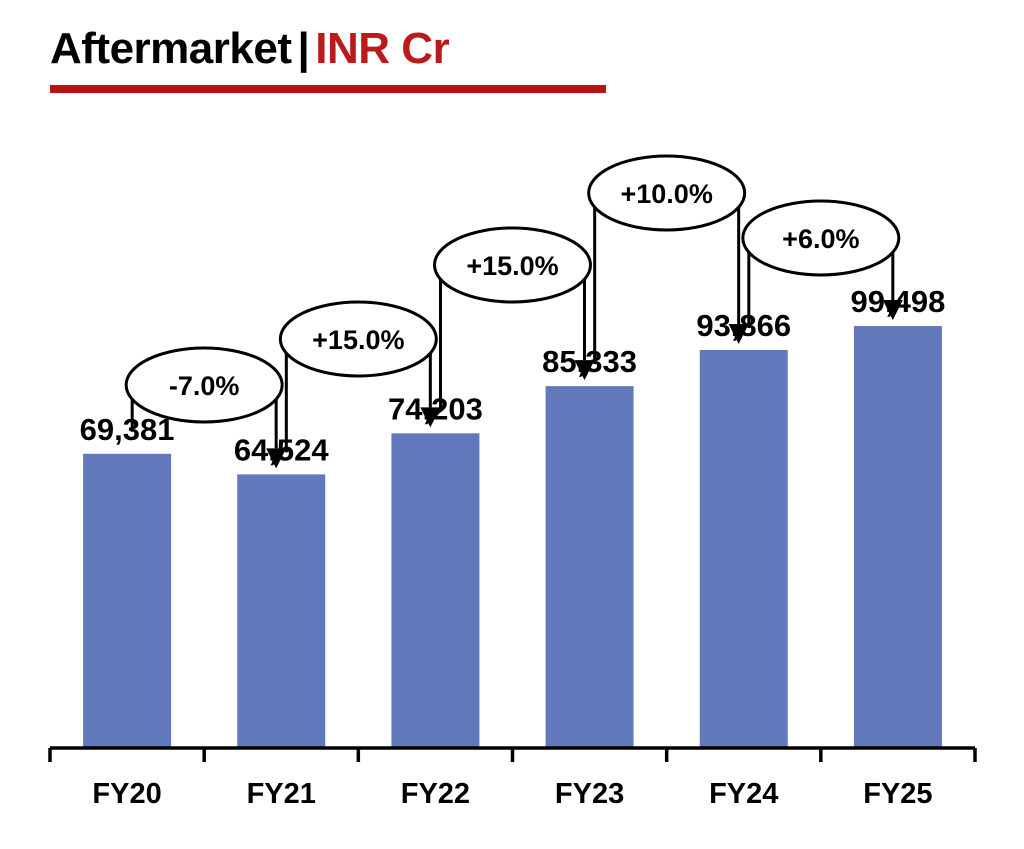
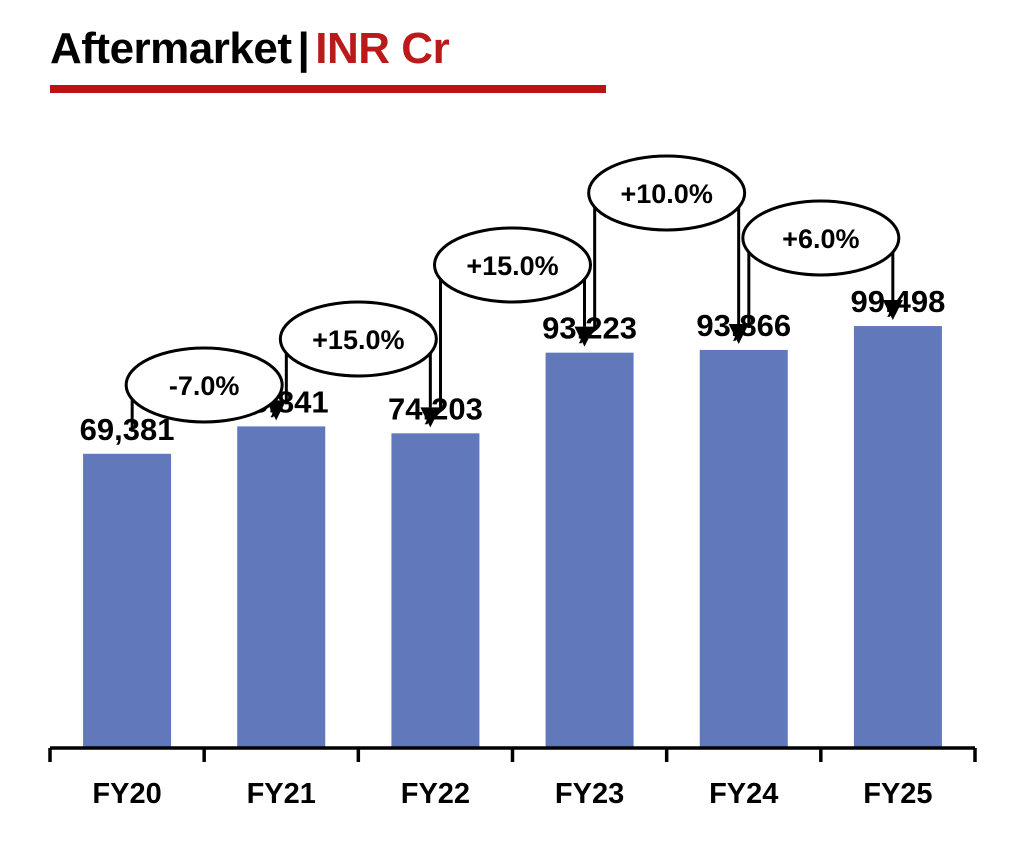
FY21: 64,524 -> 75,841
FY23: 85,333 -> 93,223
